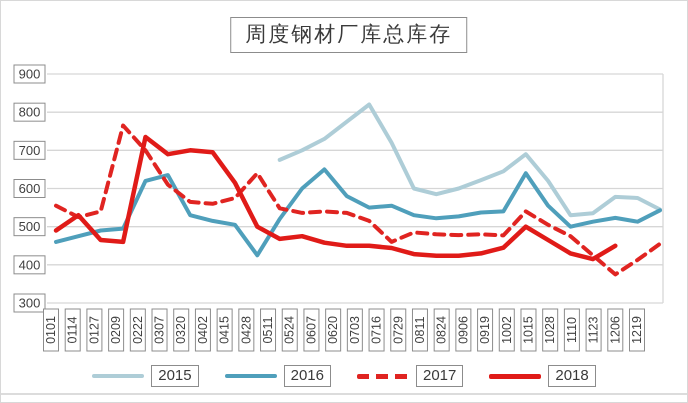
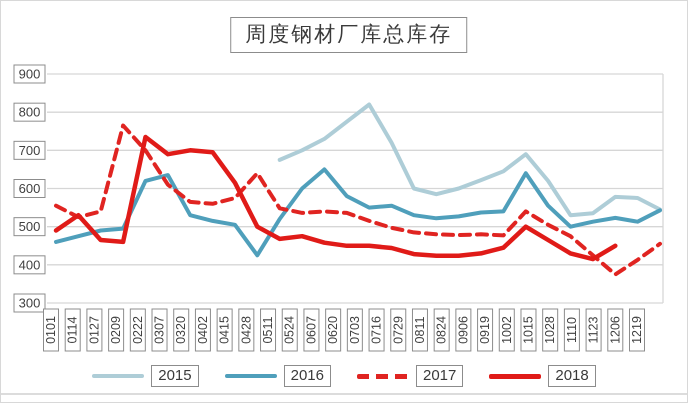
2017/0716: 460 -> 500
